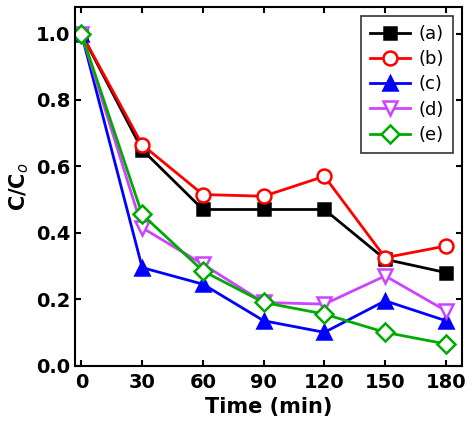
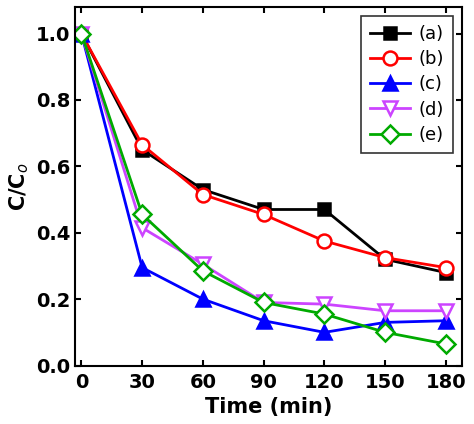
(a)/60: 0.47 -> 0.53
(c)/60: 0.245 -> 0.200
(b)/90: 0.510 -> 0.455
(b)/120: 0.570 -> 0.375
(c)/150: 0.195 -> 0.130
(d)/150: 0.270 -> 0.165
(b)/180: 0.360 -> 0.295
